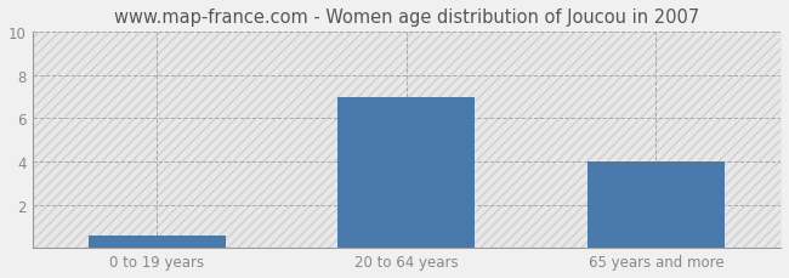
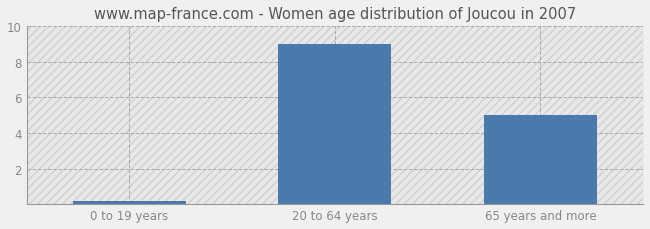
0 to 19 years: 0.6 -> 0.2
20 to 64 years: 7.0 -> 9.0
65 years and more: 4.0 -> 5.0
